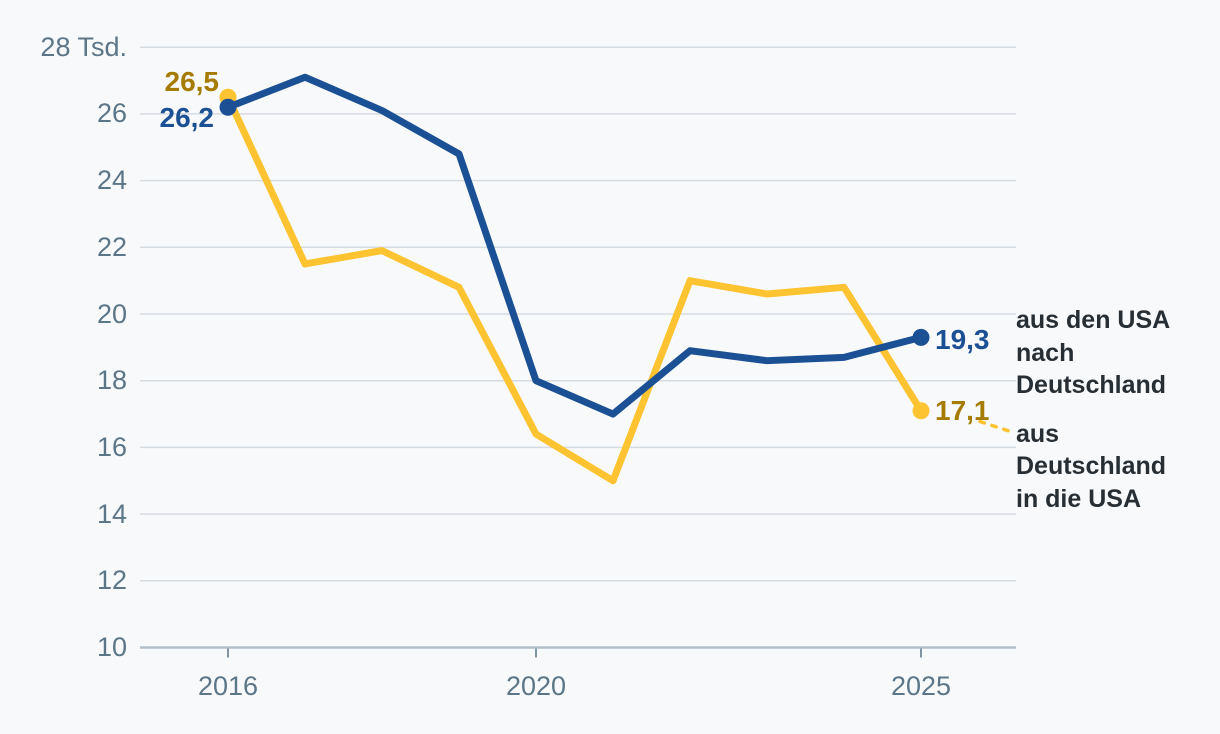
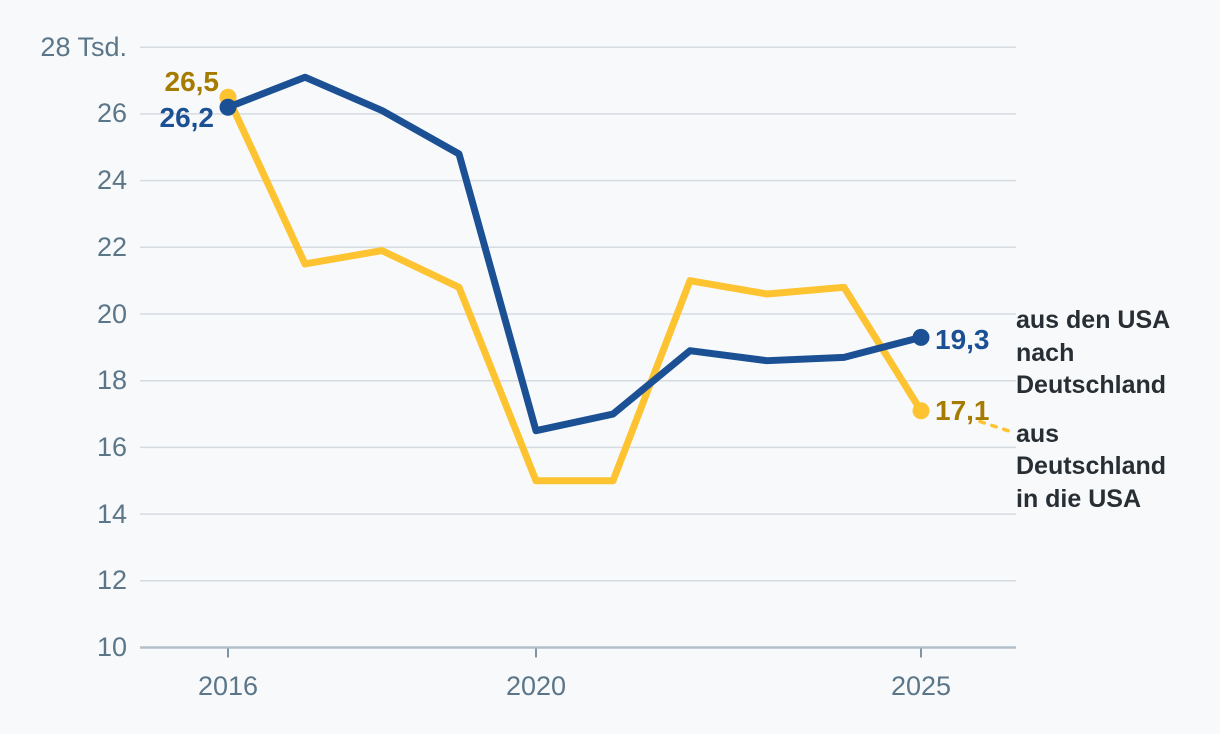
aus Deutschland in die USA/2020: 16.4 -> 15.0
aus den USA nach Deutschland/2020: 18.0 -> 16.5
